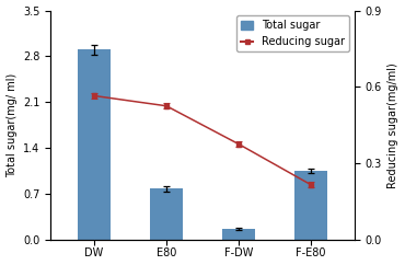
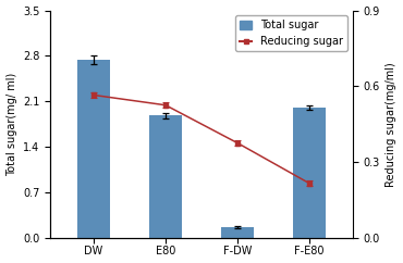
Total sugar/DW: 2.90 -> 2.74
Total sugar/E80: 0.78 -> 1.88
Total sugar/F-E80: 1.05 -> 2.00
